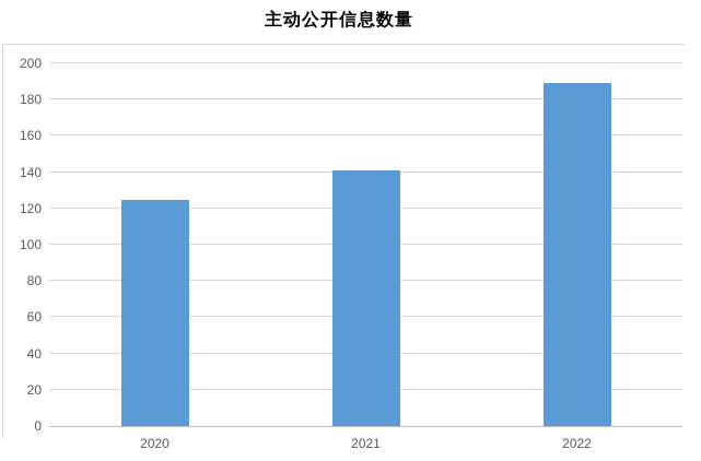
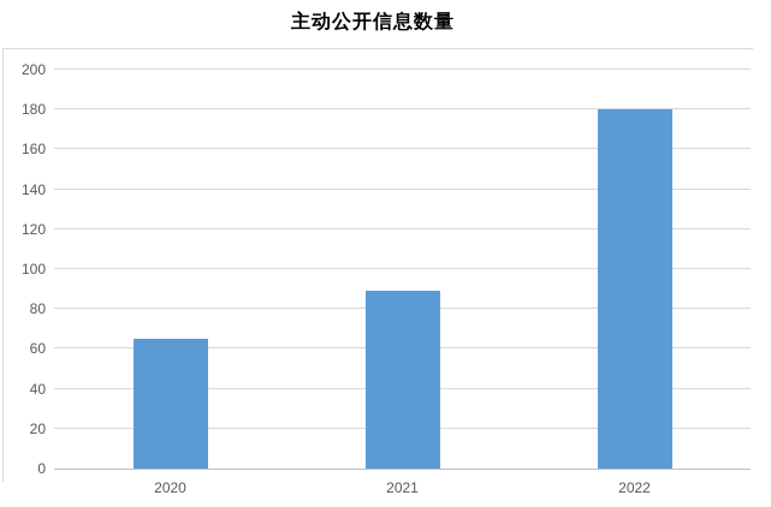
2020: 125 -> 65
2021: 141 -> 89
2022: 189 -> 180
